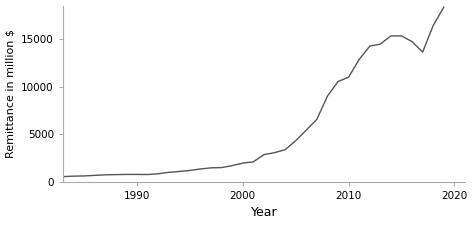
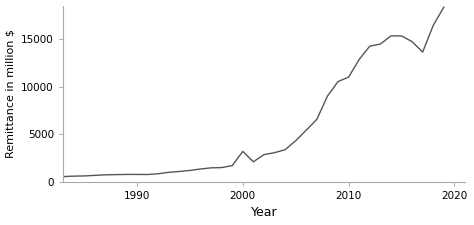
2000: 2000 -> 3200
